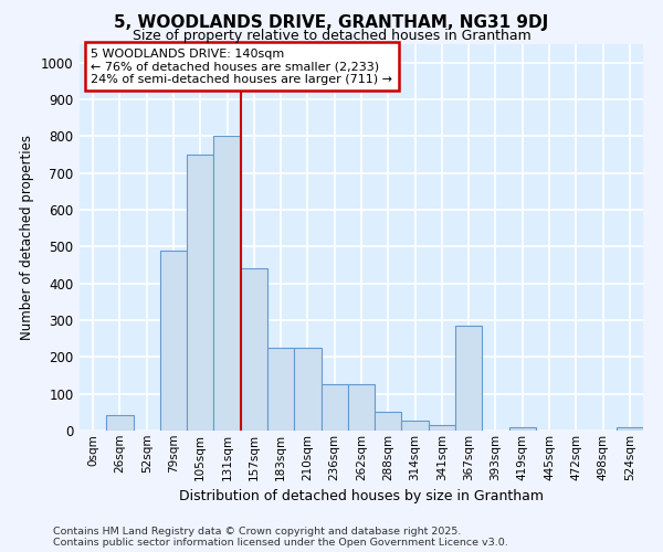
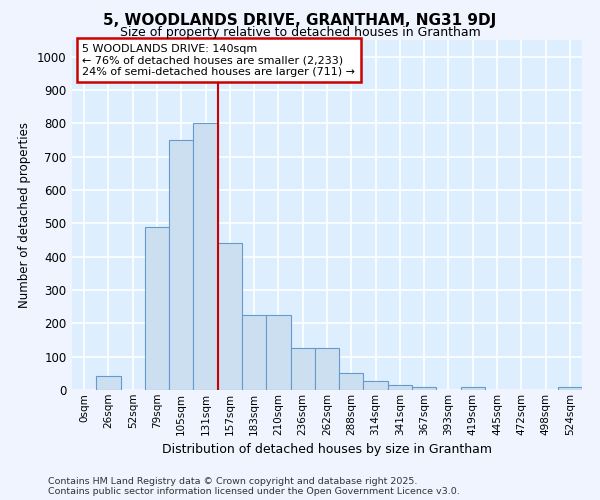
367sqm: 285 -> 10
